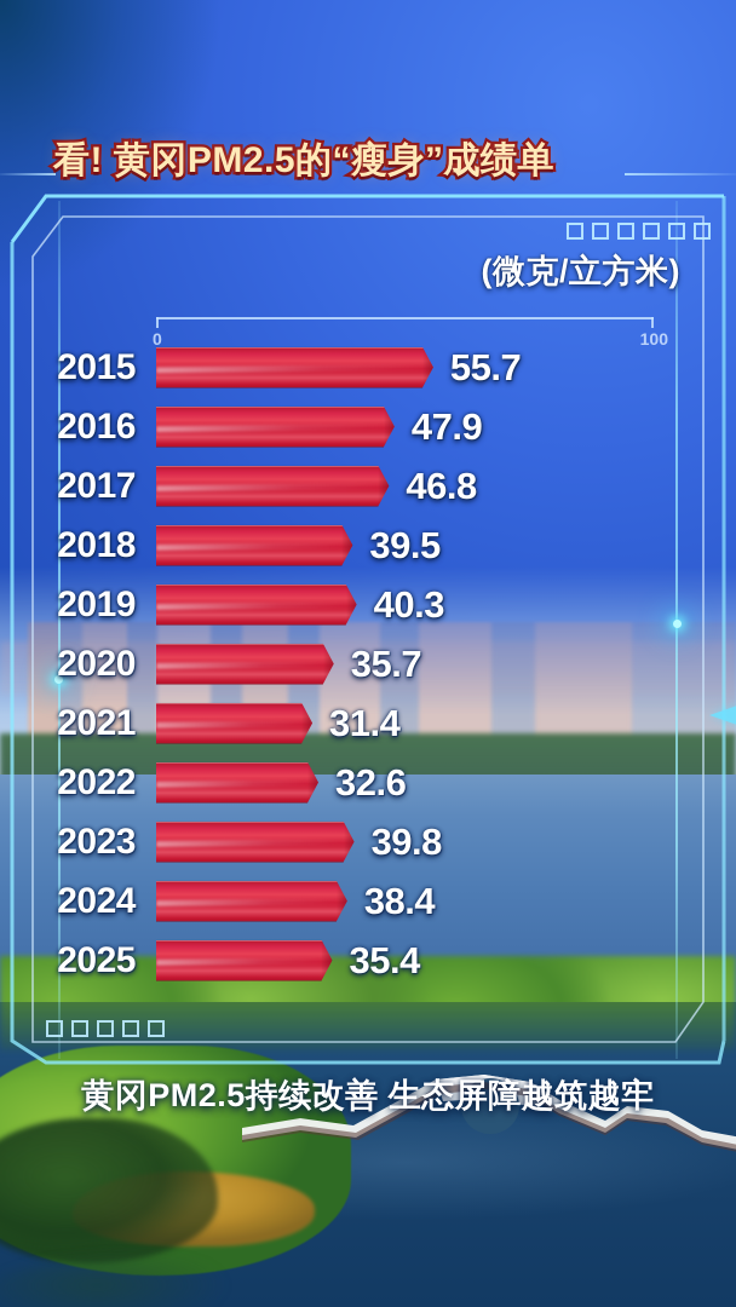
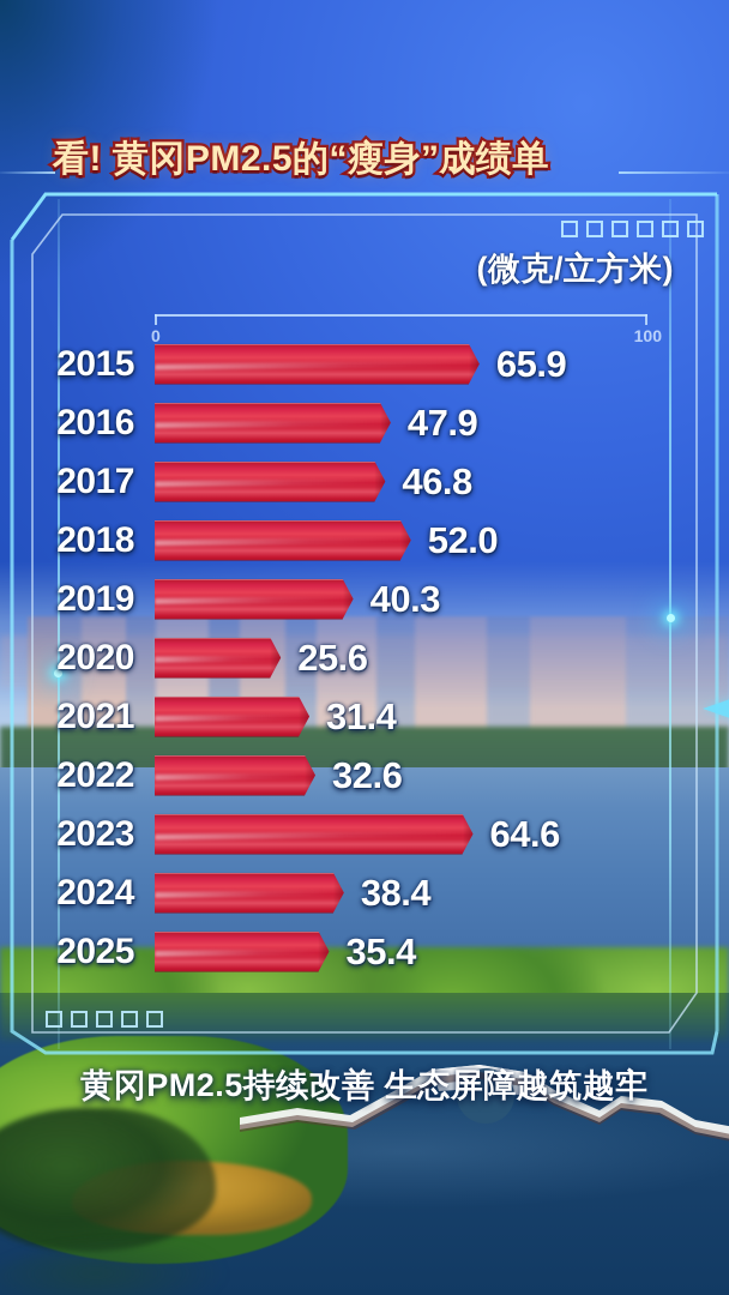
2015: 55.7 -> 65.9
2018: 39.5 -> 52.0
2020: 35.7 -> 25.6
2023: 39.8 -> 64.6
